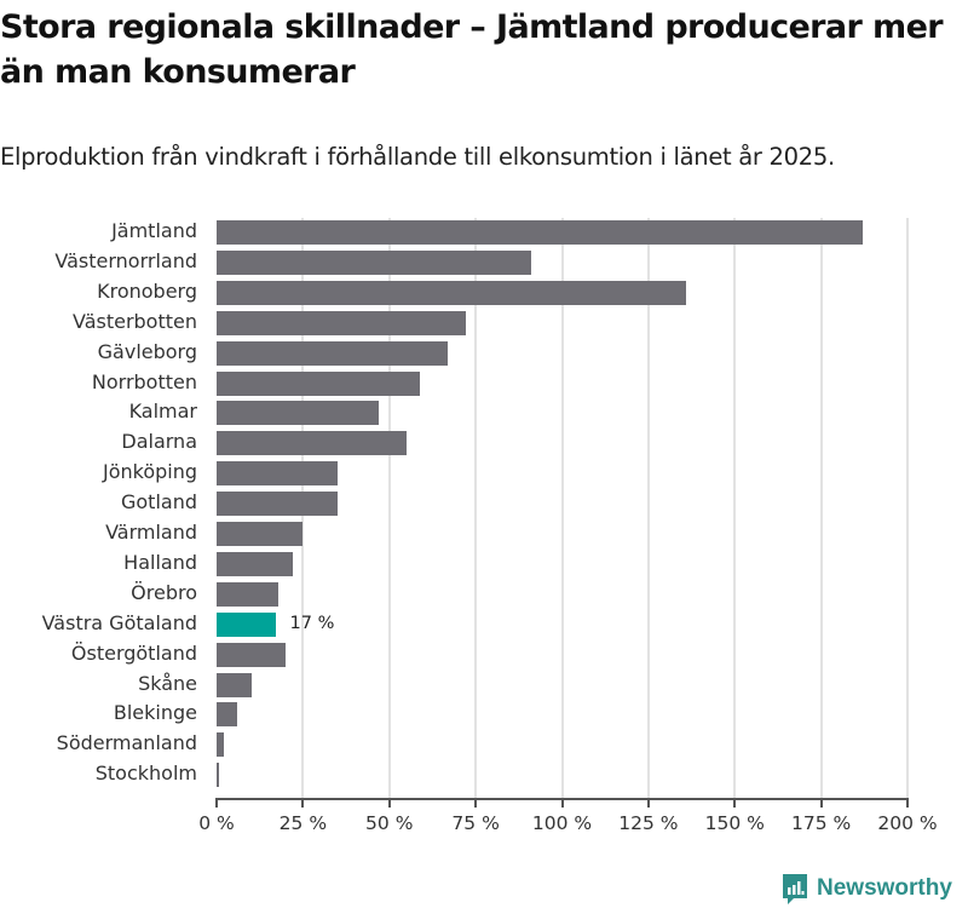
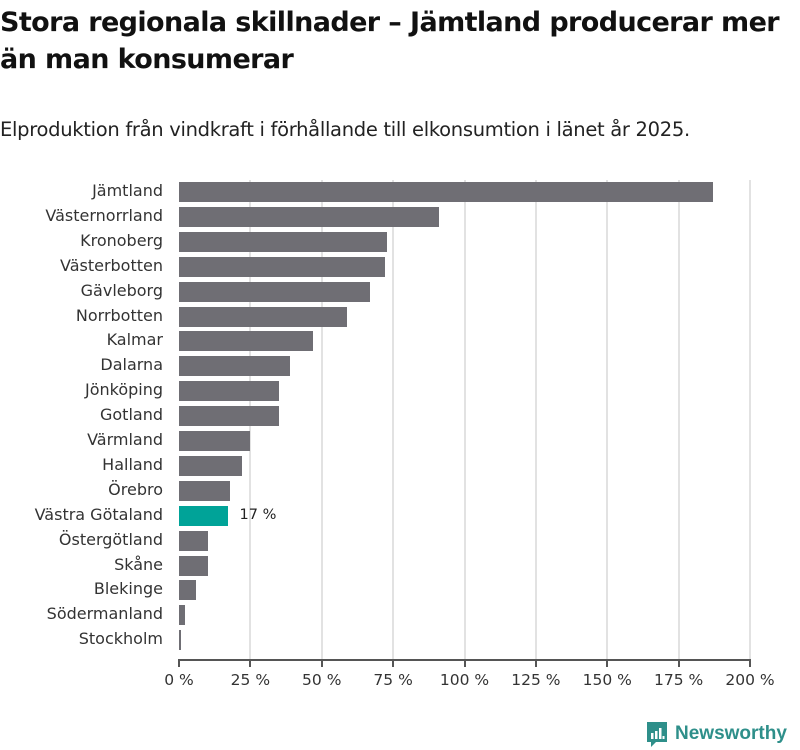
Kronoberg: 136% -> 73%
Dalarna: 55% -> 39%
Östergötland: 20% -> 10%
